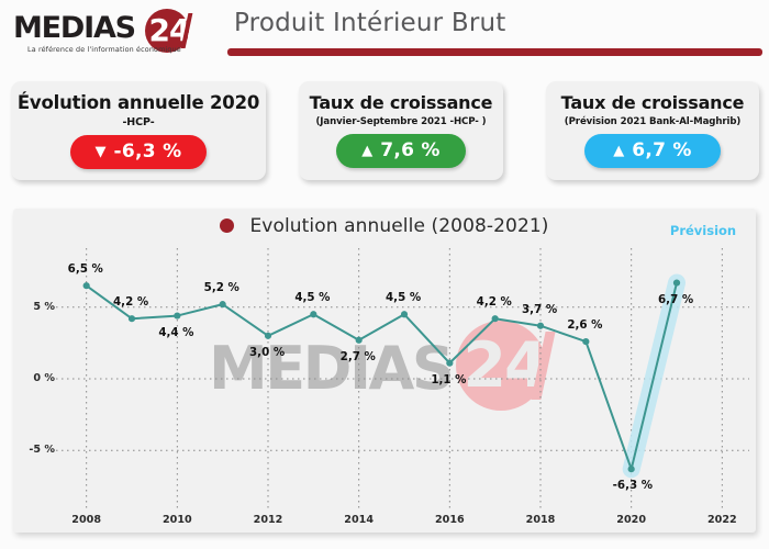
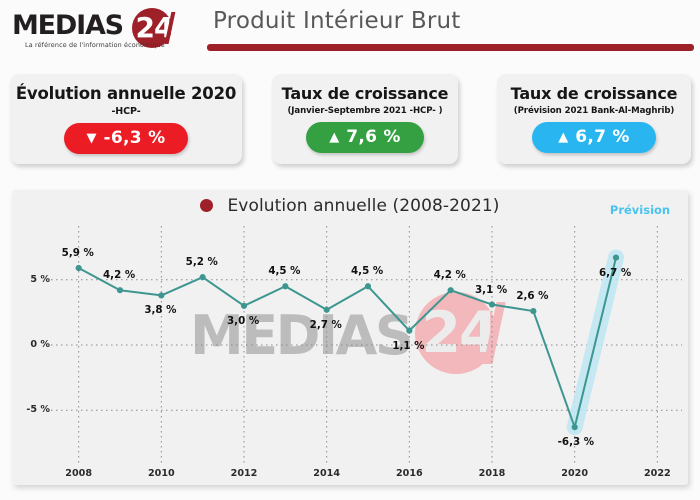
2008: 6,5 -> 5,9
2010: 4,4 -> 3,8
2018: 3,7 -> 3,1
